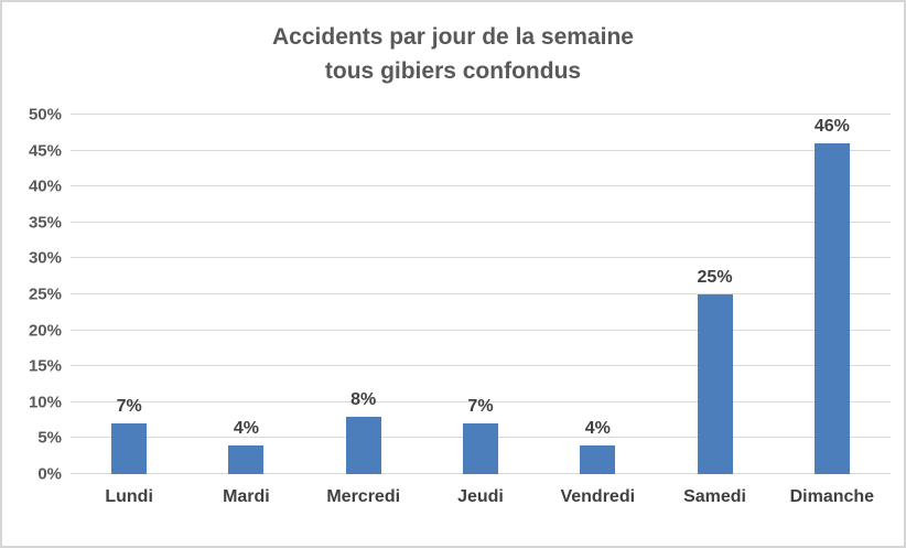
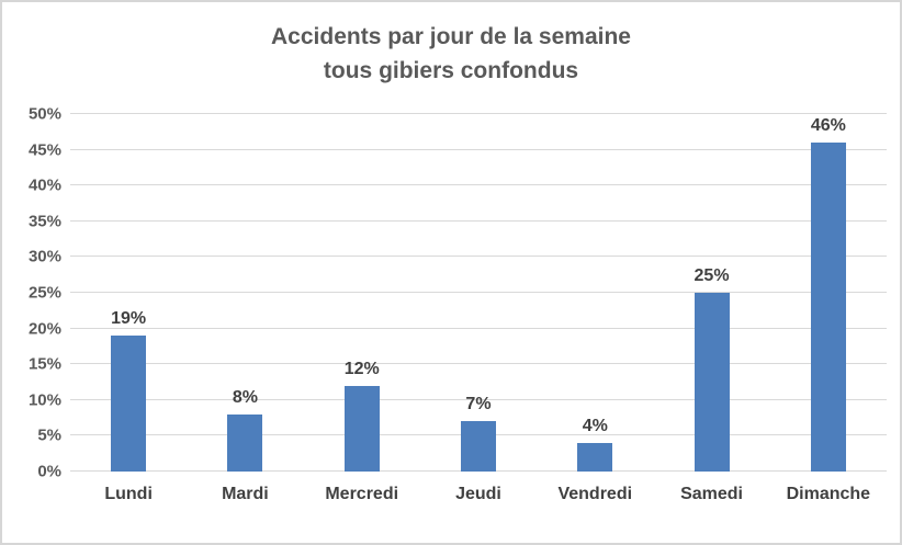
Lundi: 7% -> 19%
Mardi: 4% -> 8%
Mercredi: 8% -> 12%
